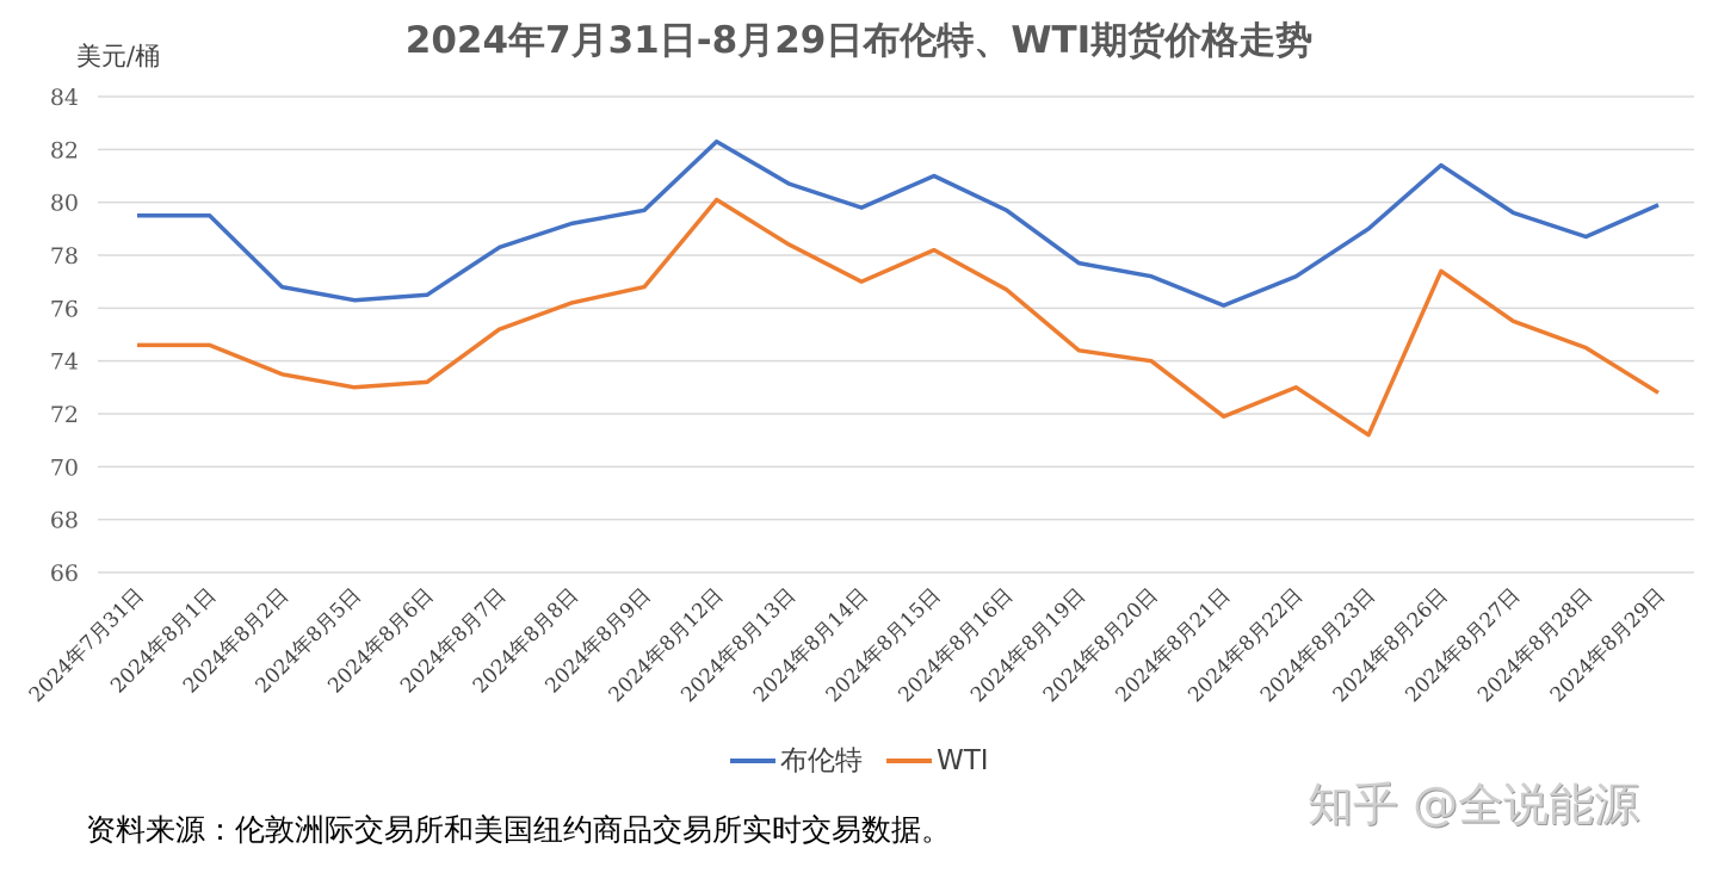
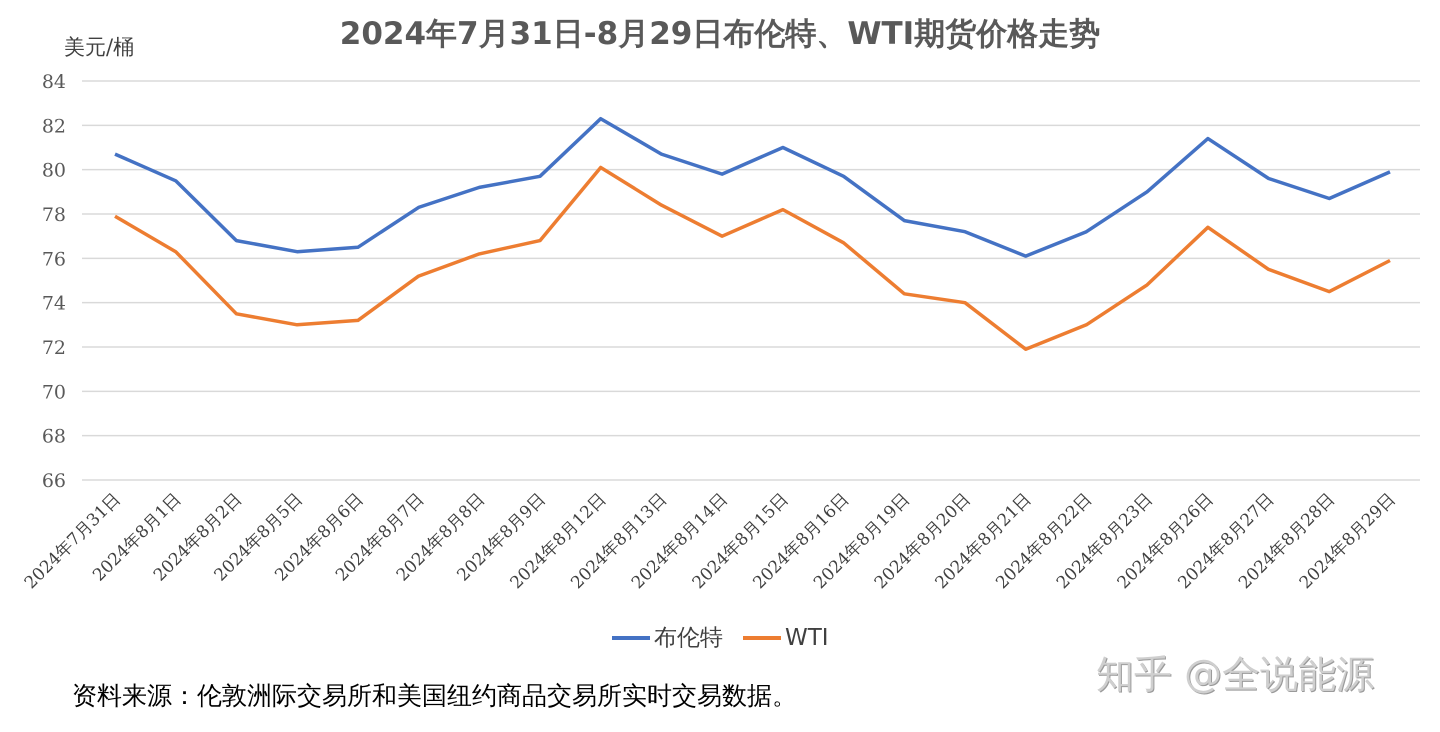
布伦特/2024年7月31日: 79.5 -> 80.7
WTI/2024年7月31日: 74.6 -> 77.9
WTI/2024年8月1日: 74.6 -> 76.3
WTI/2024年8月23日: 71.2 -> 74.8
WTI/2024年8月29日: 72.8 -> 75.9
